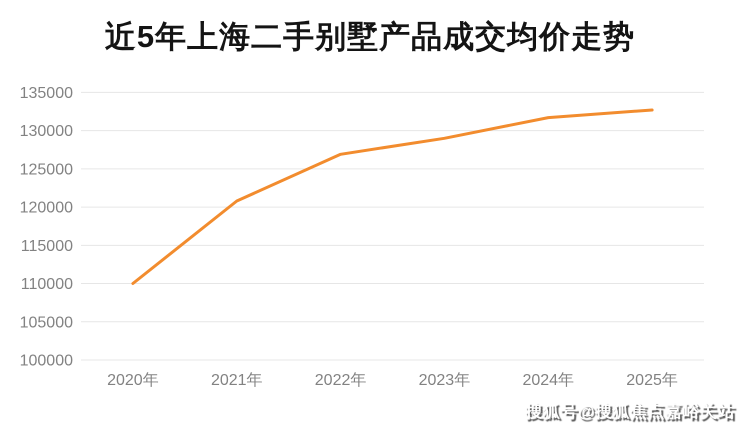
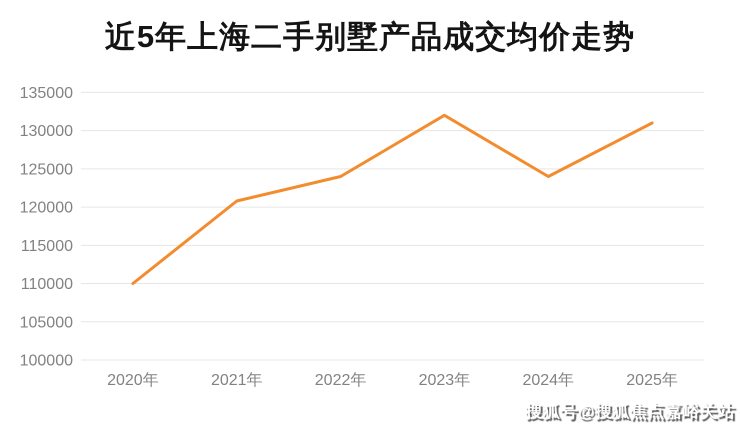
2022年: 127000 -> 124000
2023年: 129000 -> 132000
2024年: 132000 -> 124000
2025年: 133000 -> 131000
